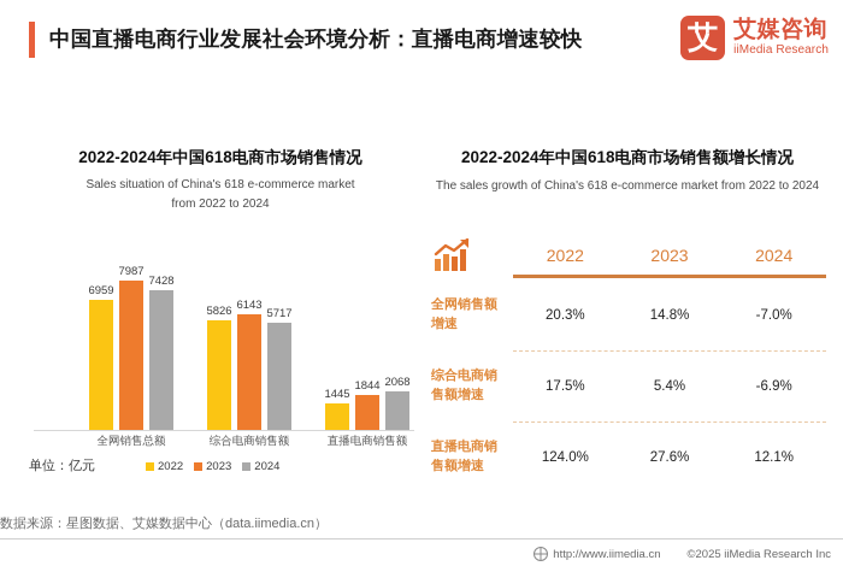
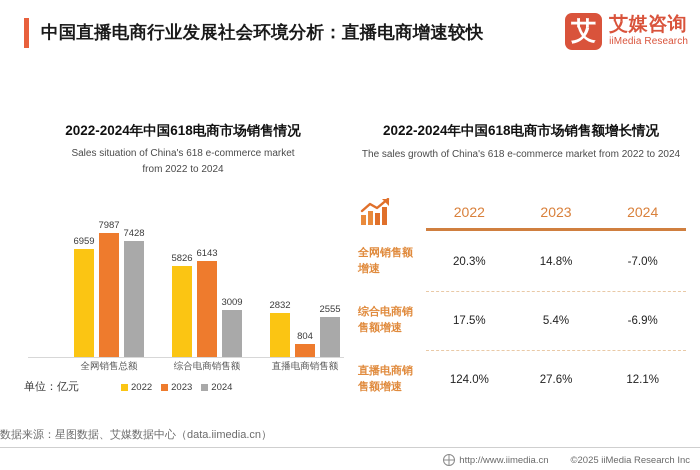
2024/综合电商销售额: 5717 -> 3009
2022/直播电商销售额: 1445 -> 2832
2023/直播电商销售额: 1844 -> 804
2024/直播电商销售额: 2068 -> 2555
